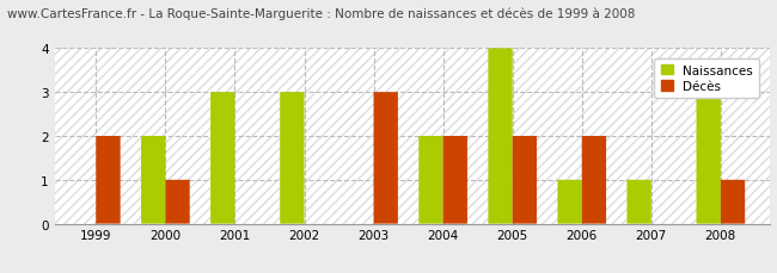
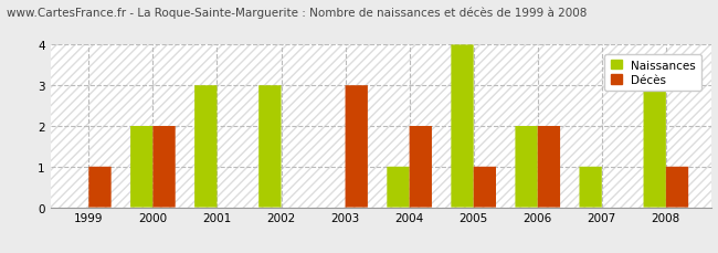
Décès/1999: 2 -> 1
Décès/2000: 1 -> 2
Naissances/2004: 2 -> 1
Décès/2005: 2 -> 1
Naissances/2006: 1 -> 2
